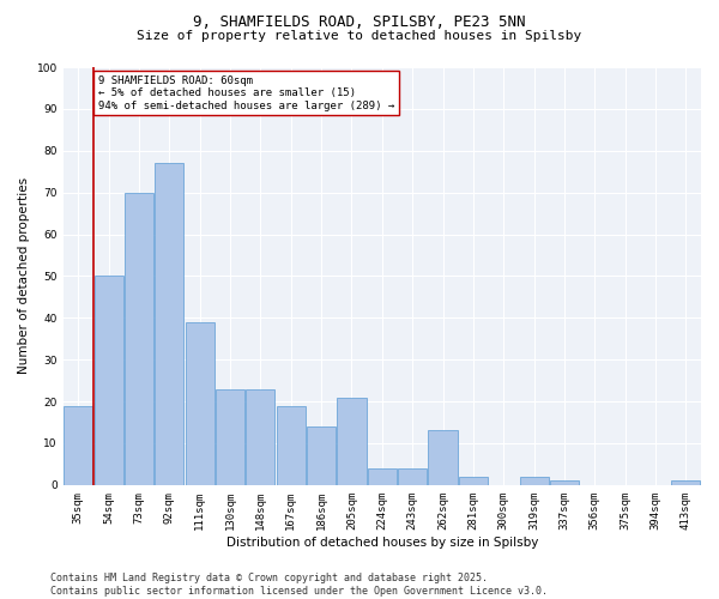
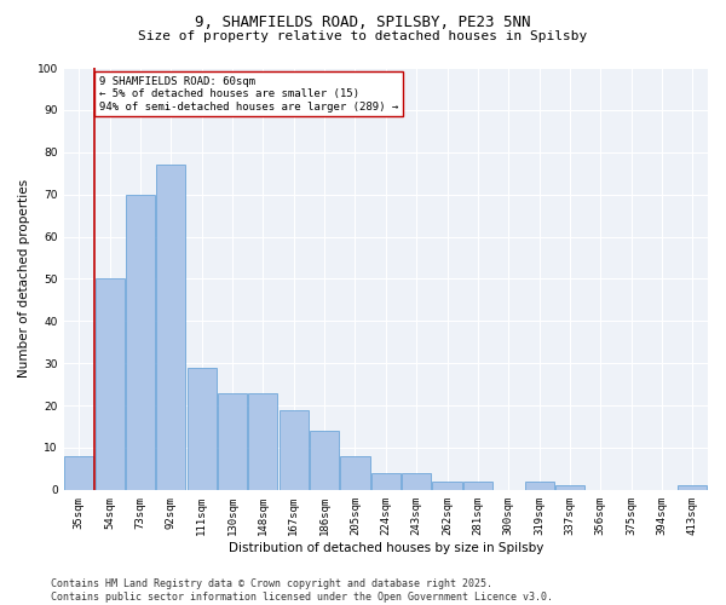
35sqm: 19 -> 8
111sqm: 39 -> 29
205sqm: 21 -> 8
262sqm: 13 -> 2
